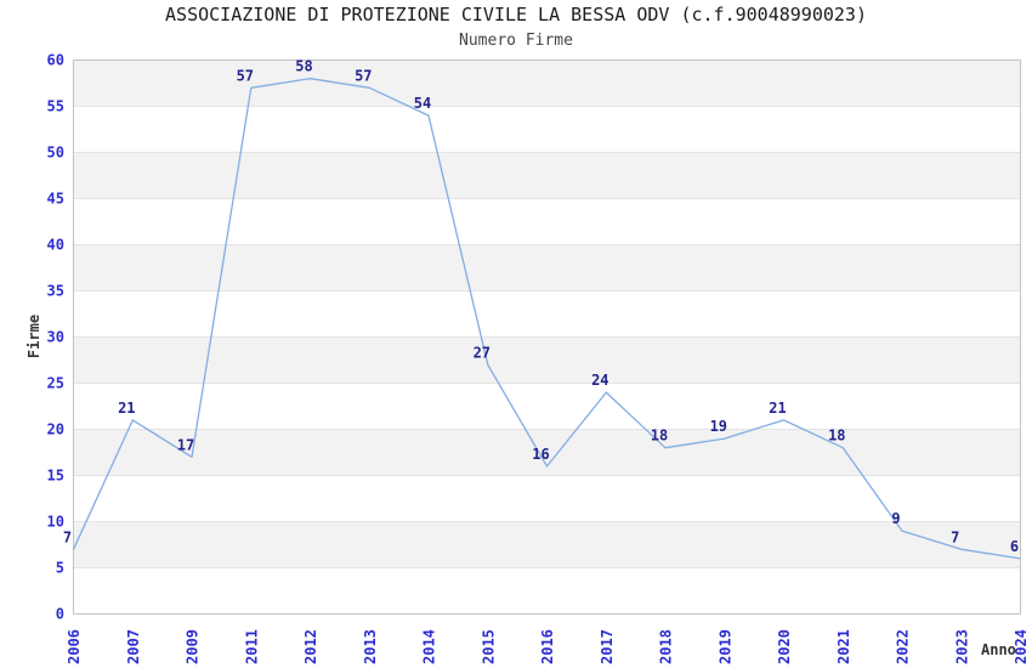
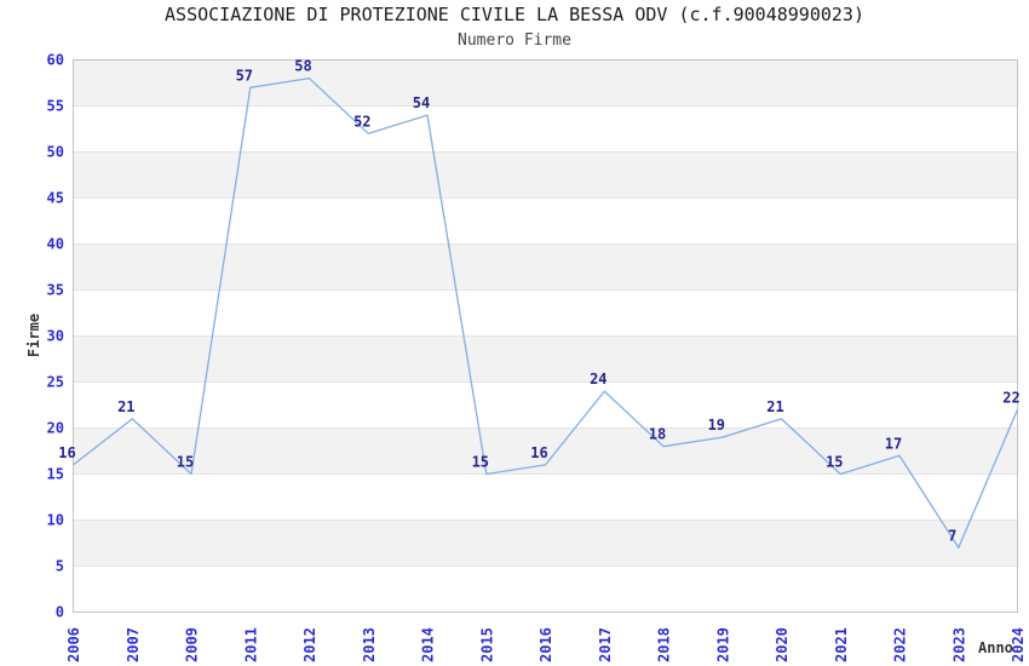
2006: 7 -> 16
2009: 17 -> 15
2013: 57 -> 52
2015: 27 -> 15
2021: 18 -> 15
2022: 9 -> 17
2024: 6 -> 22
